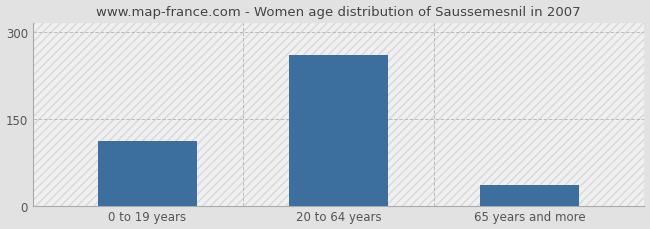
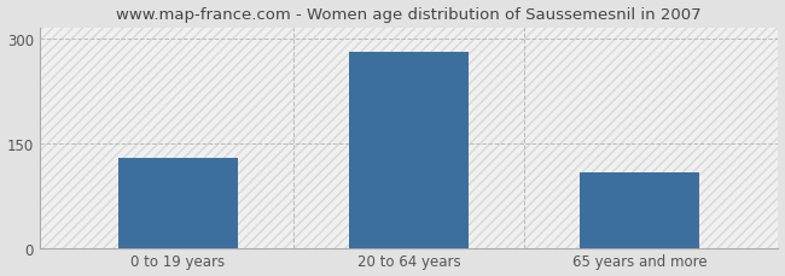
0 to 19 years: 112 -> 128
20 to 64 years: 260 -> 281
65 years and more: 36 -> 108
